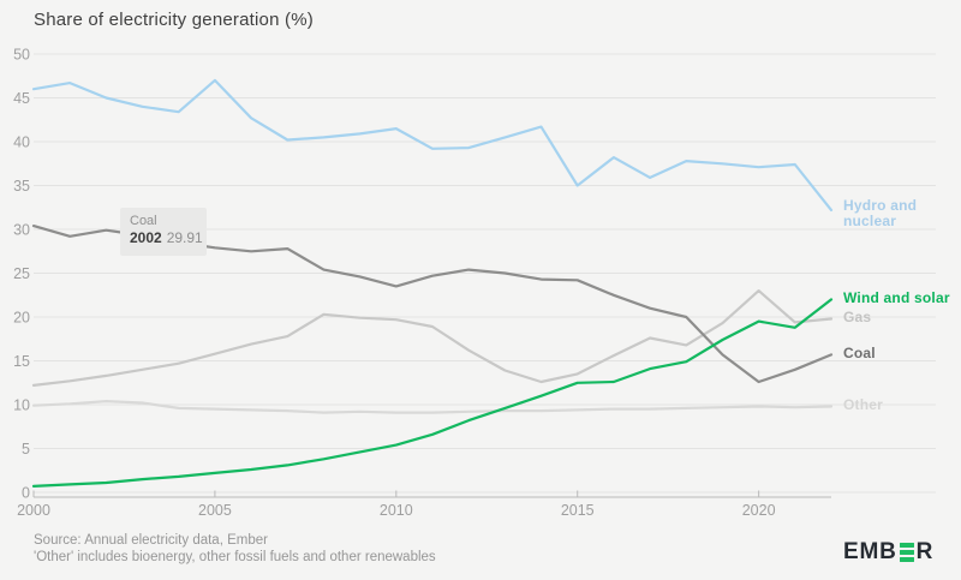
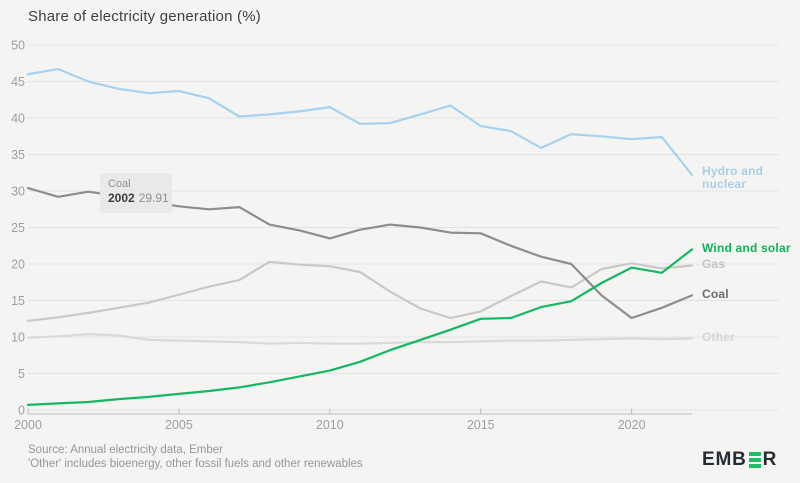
Hydro and nuclear/2005: 47 -> 44
Hydro and nuclear/2015: 35 -> 39
Gas/2020: 23 -> 20
